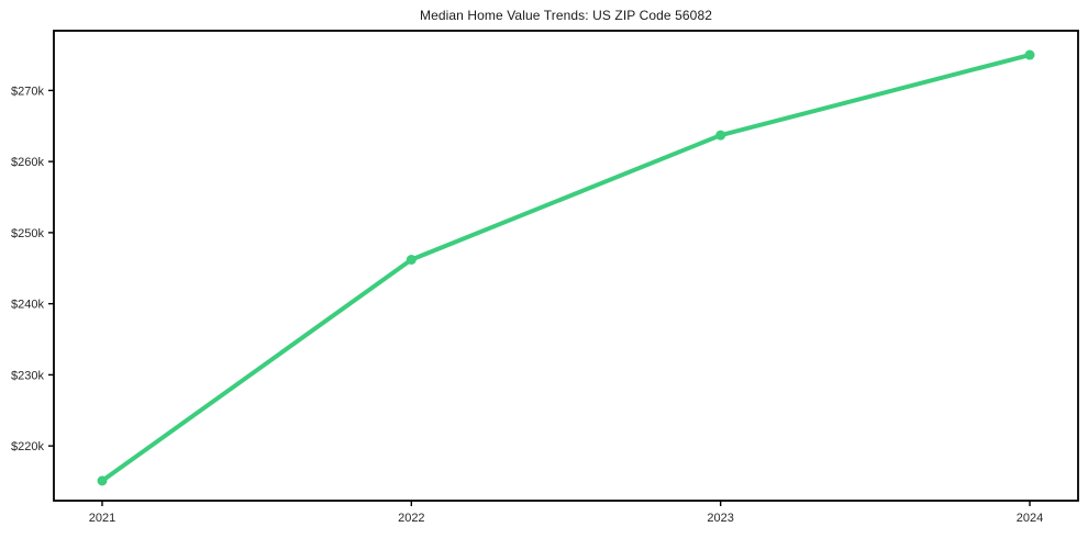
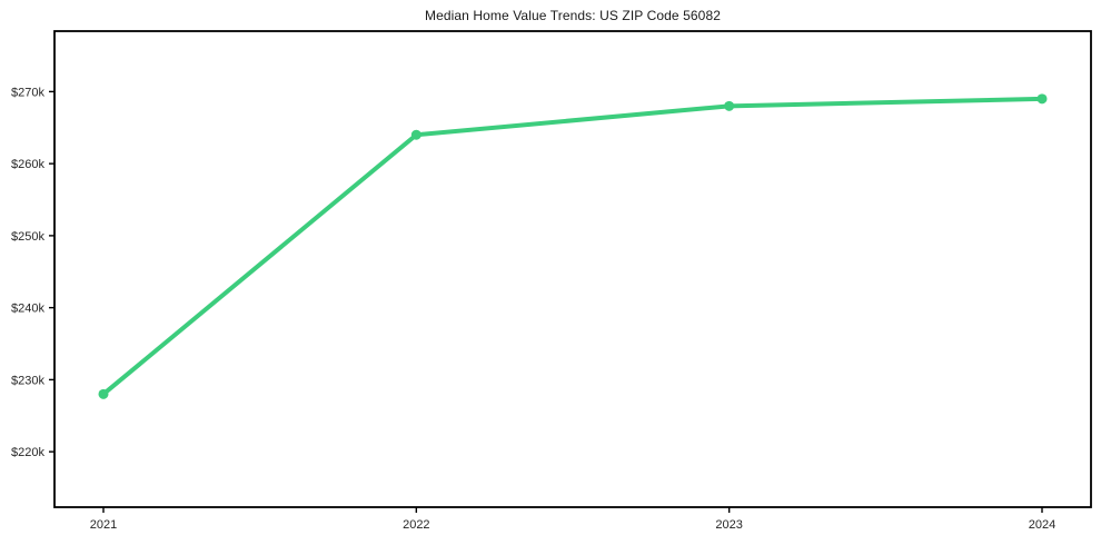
2021: $215k -> $228k
2022: $246k -> $264k
2023: $264k -> $268k
2024: $275k -> $269k
